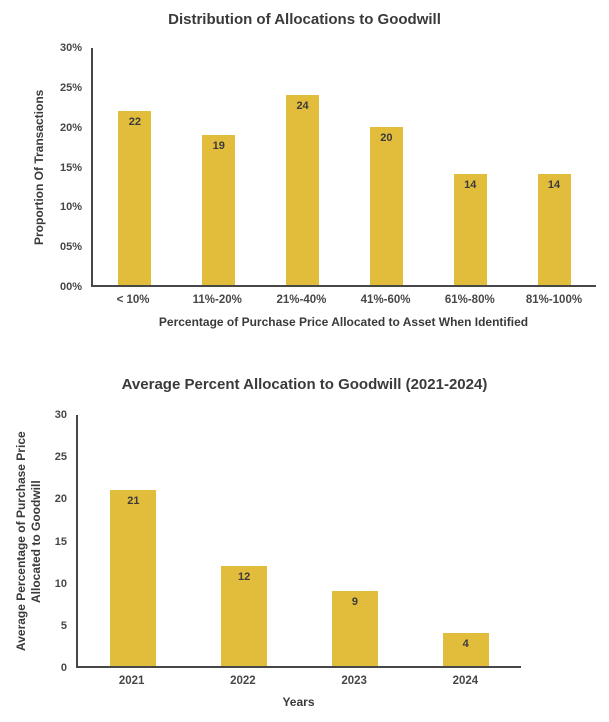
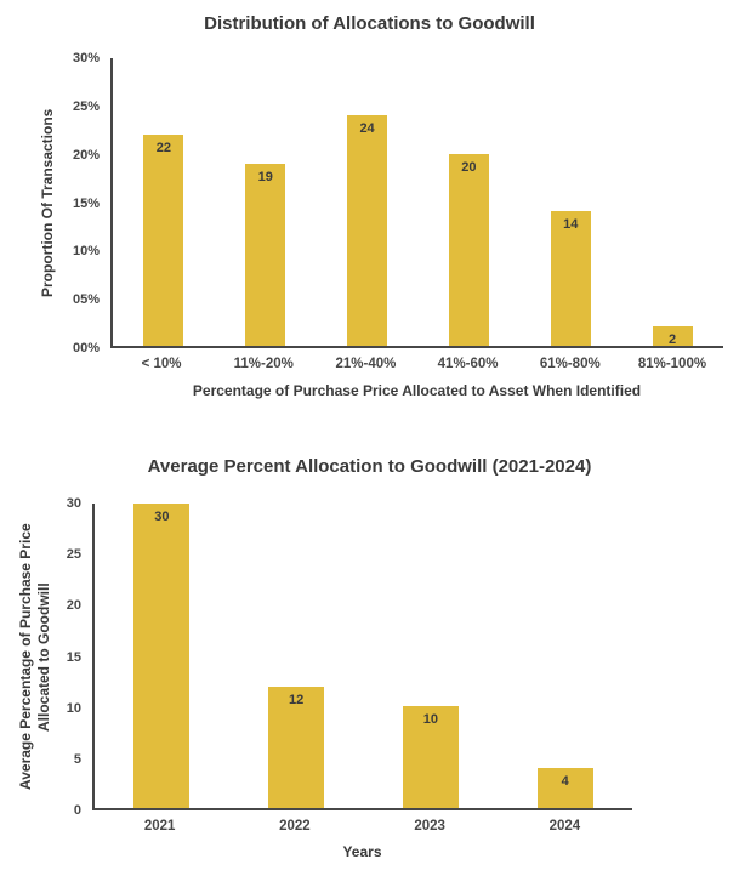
Distribution of Allocations to Goodwill/81%-100%: 14 -> 2
Average Percent Allocation to Goodwill (2021-2024)/2021: 21 -> 30
Average Percent Allocation to Goodwill (2021-2024)/2023: 9 -> 10
